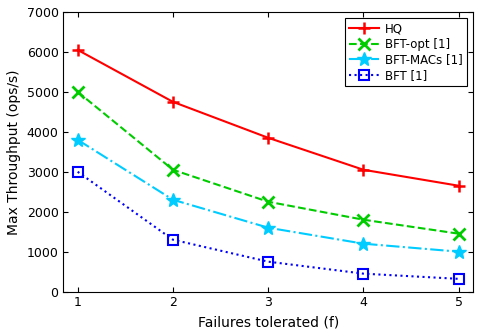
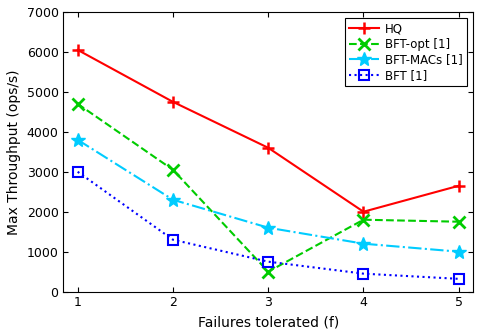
BFT-opt [1]/1: 5000 -> 4700
HQ/3: 3850 -> 3600
BFT-opt [1]/3: 2250 -> 500
HQ/4: 3050 -> 2000
BFT-opt [1]/5: 1450 -> 1750
